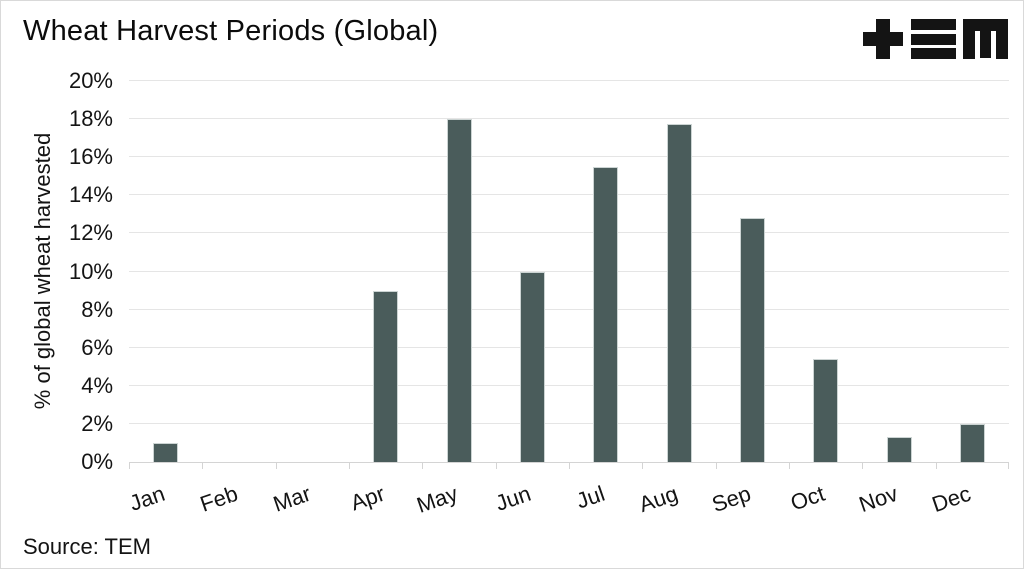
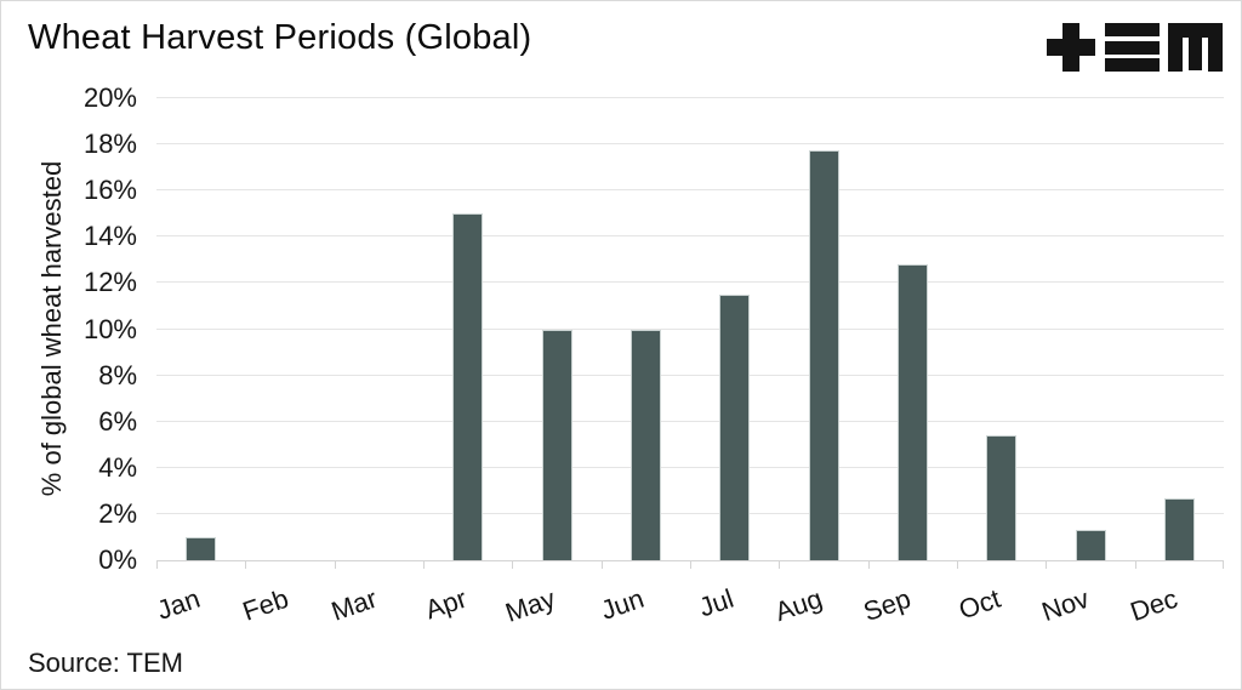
Apr: 9.0% -> 15.0%
May: 18.0% -> 10.0%
Jul: 15.5% -> 11.5%
Dec: 2.0% -> 2.7%
